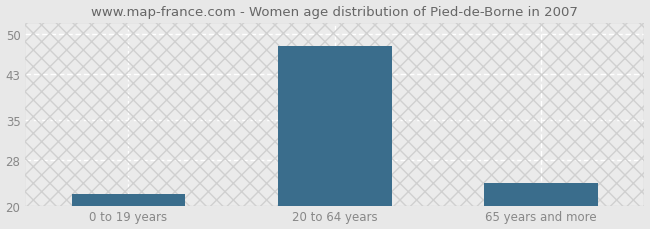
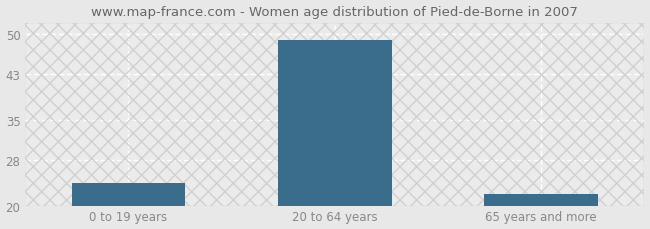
0 to 19 years: 22 -> 24
20 to 64 years: 48 -> 49
65 years and more: 24 -> 22
